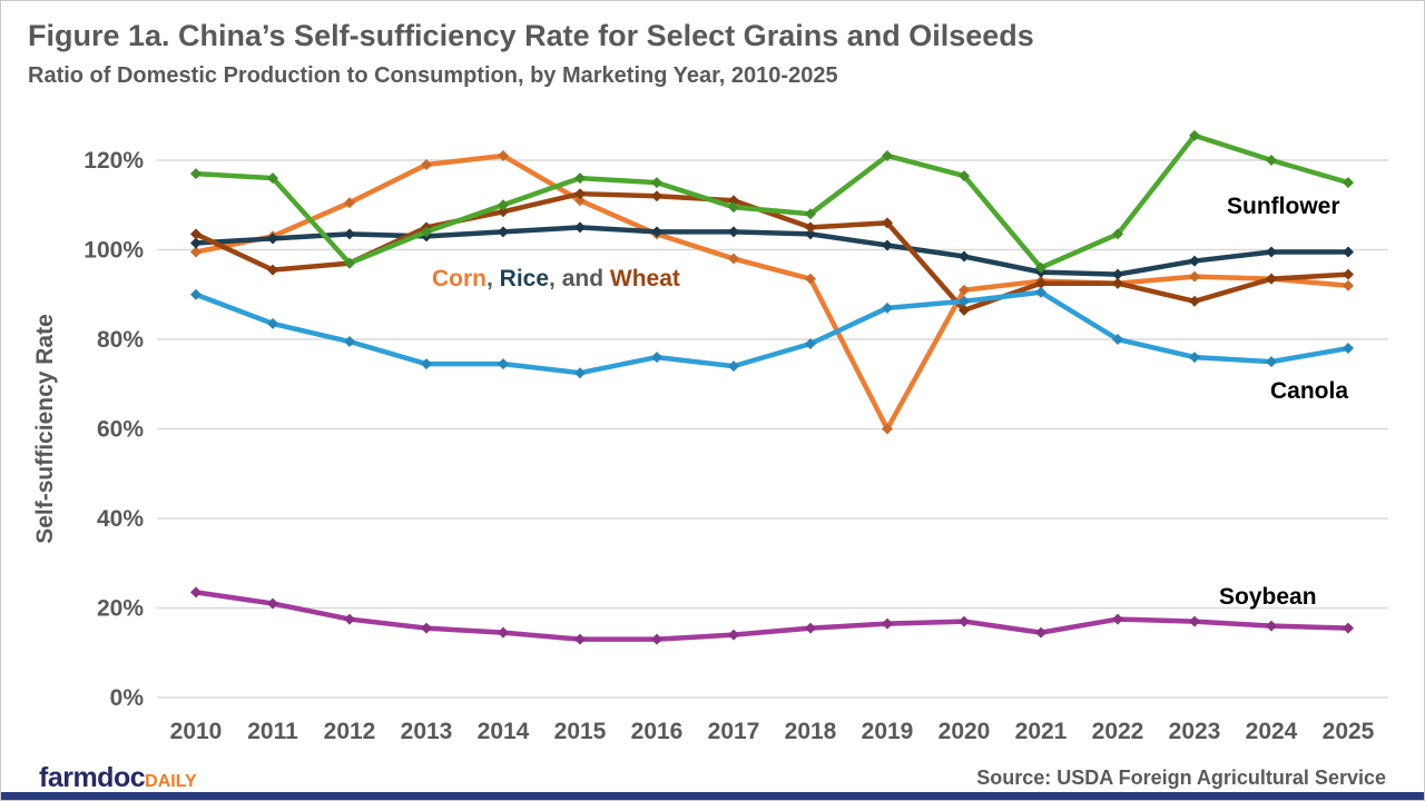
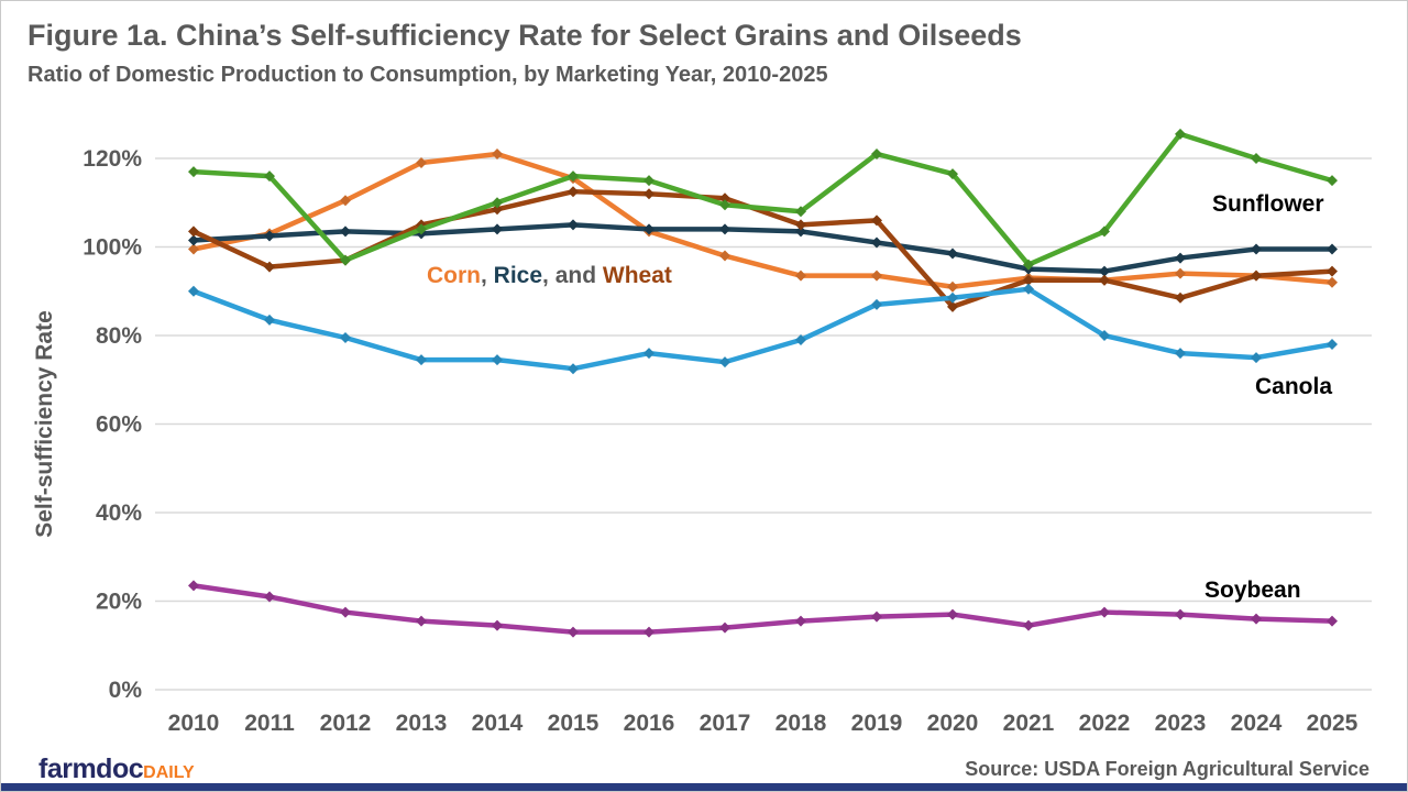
Corn/2015: 111% -> 116%
Corn/2019: 60% -> 94%
